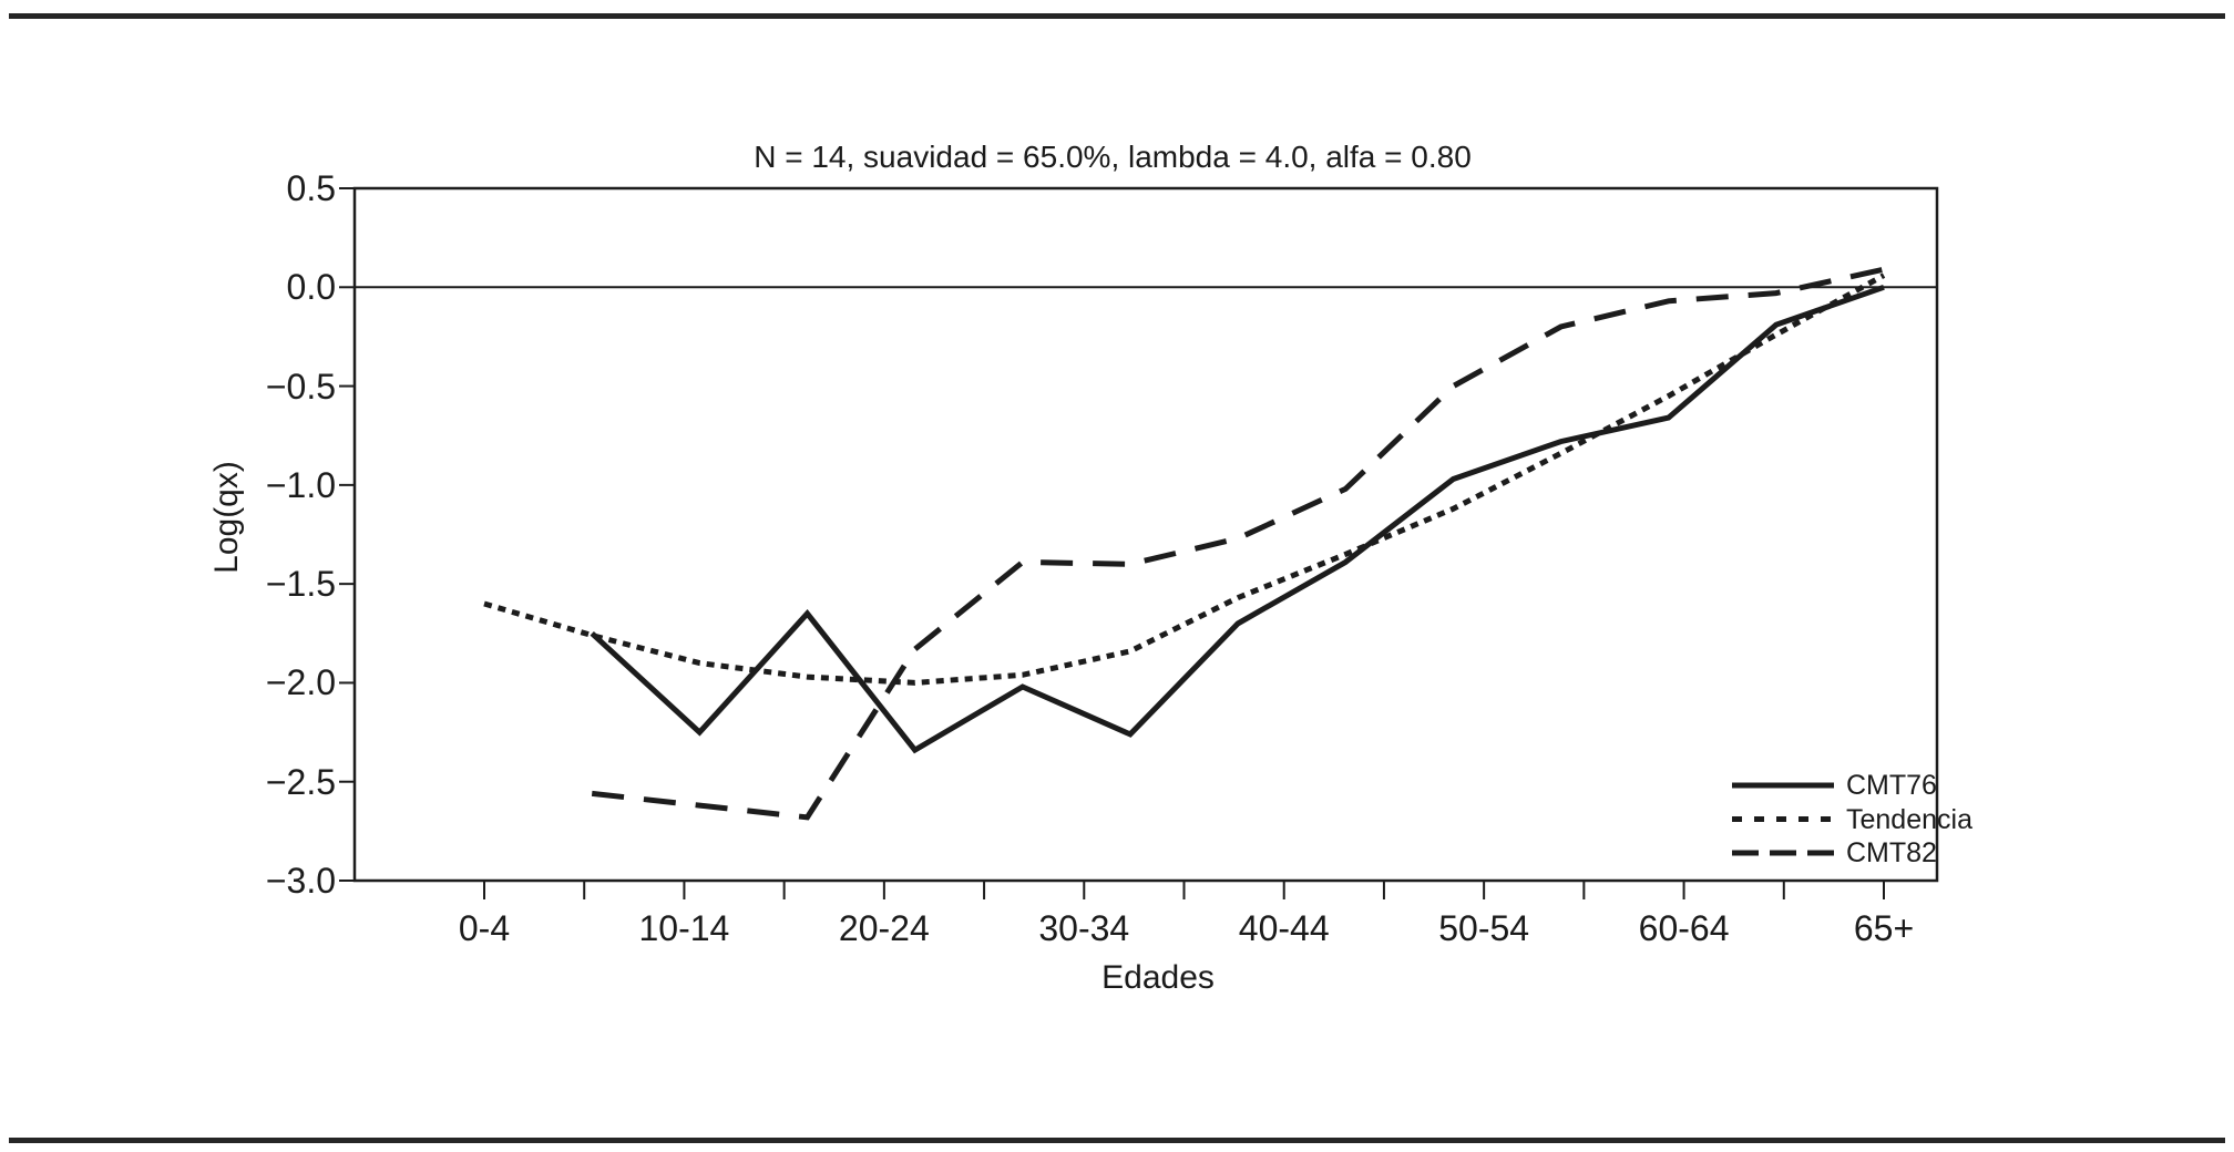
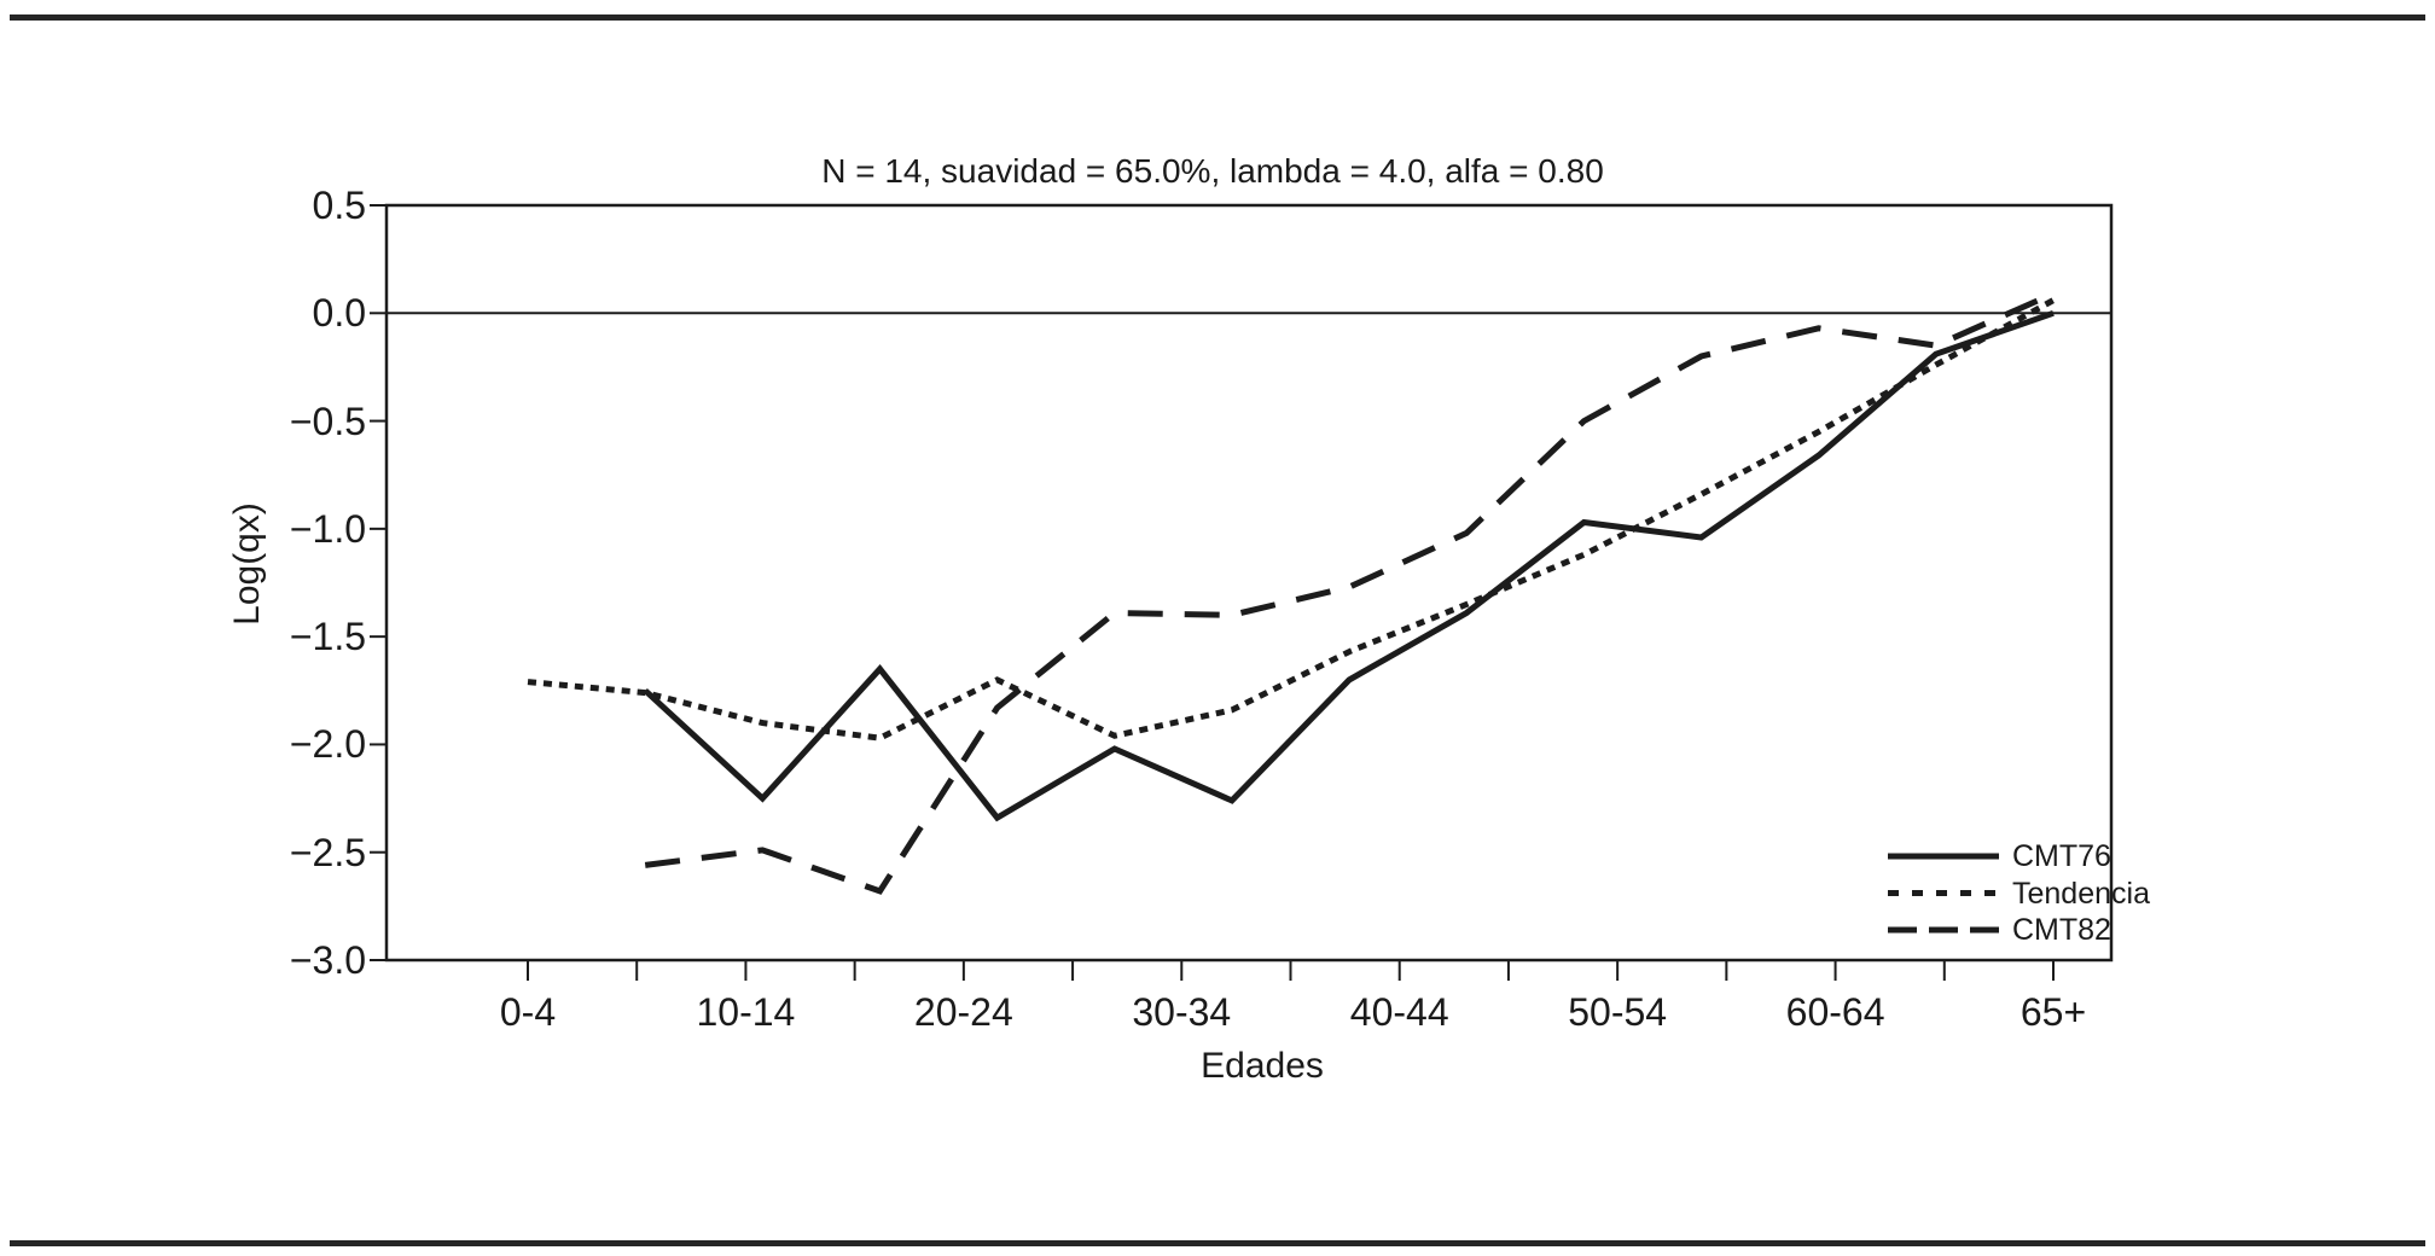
Tendencia/0-4: -1.60 -> -1.71
CMT82/10-14: -2.62 -> -2.49
Tendencia/20-24: -2.00 -> -1.70
CMT76/50-54: -0.78 -> -1.04
CMT82/60-64: -0.03 -> -0.15
